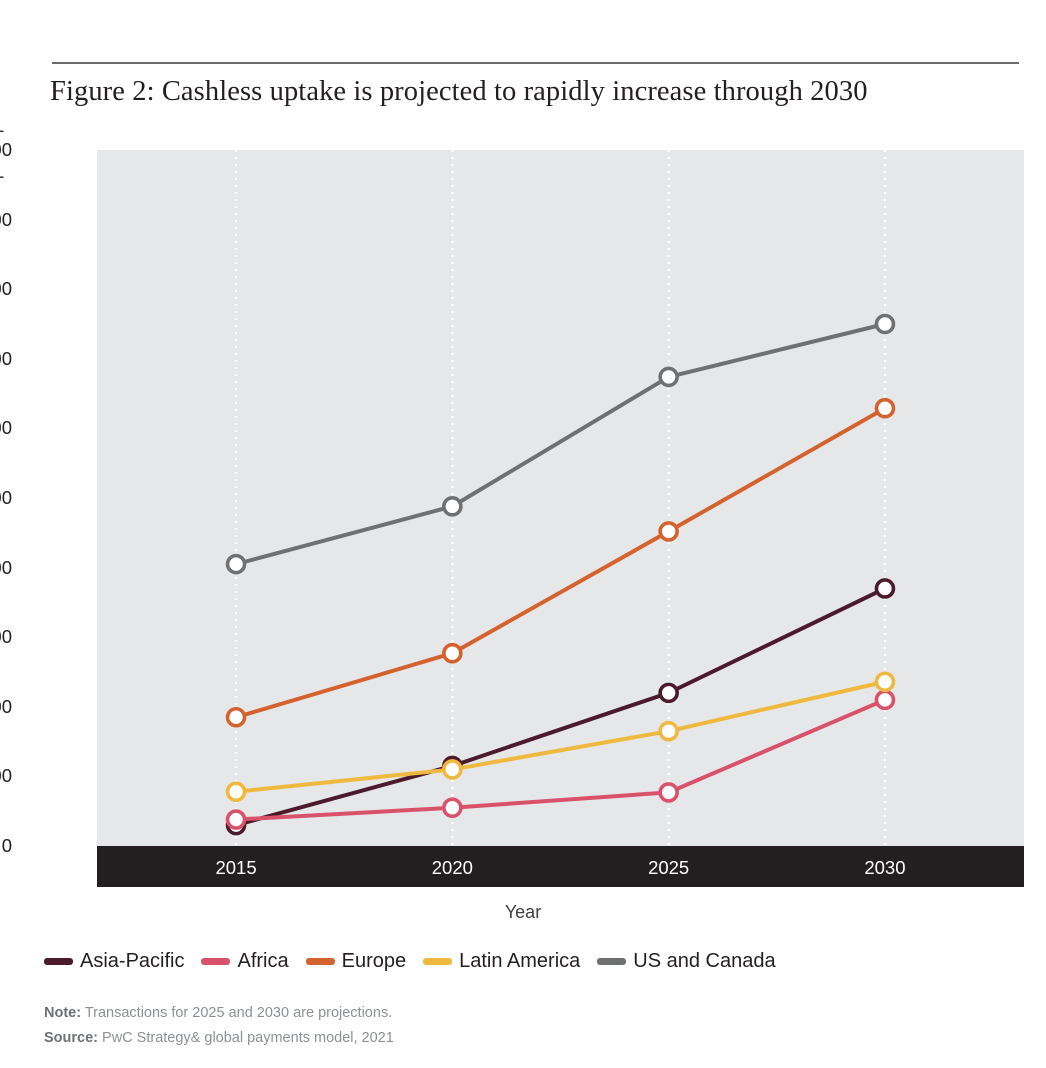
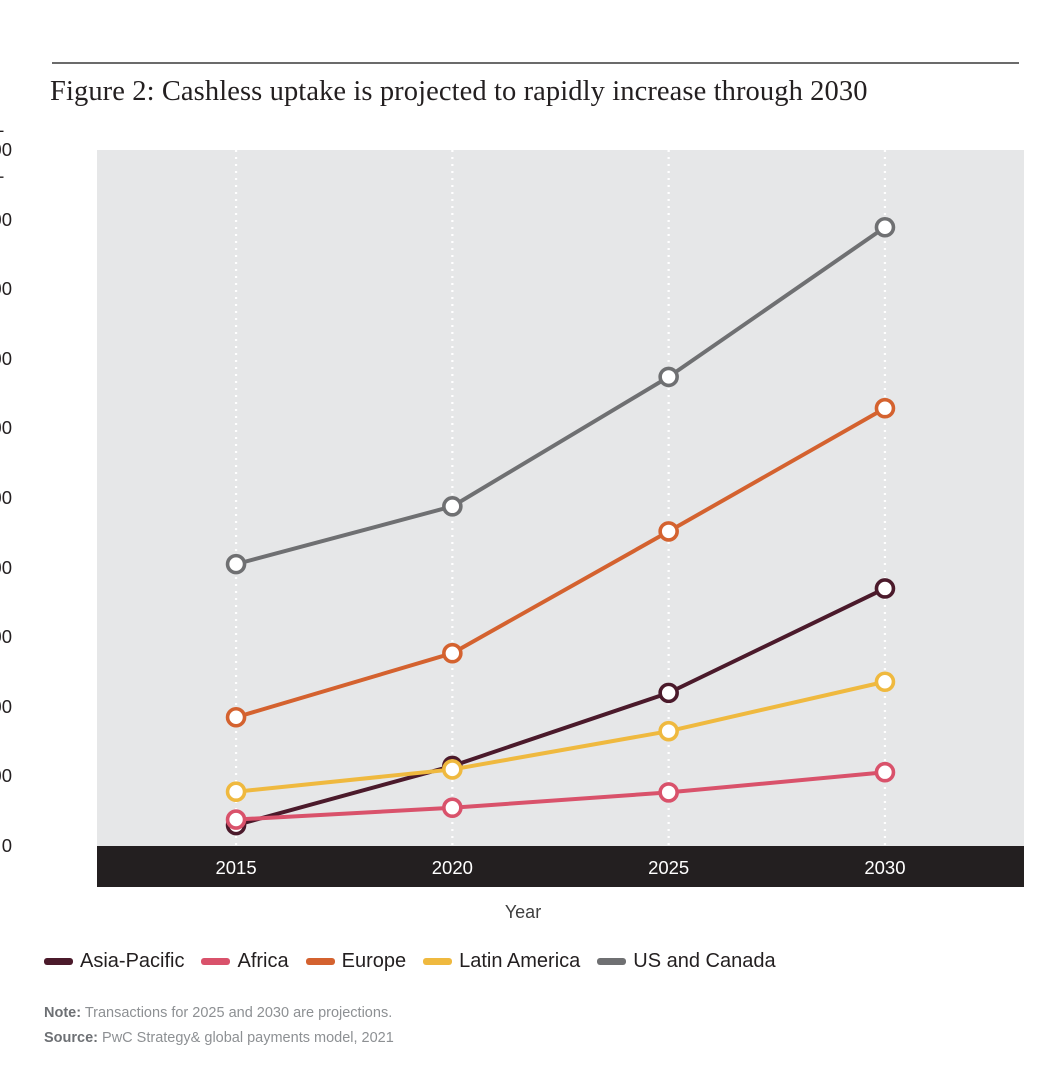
Africa/2030: 210 -> 110
US and Canada/2030: 750 -> 890
